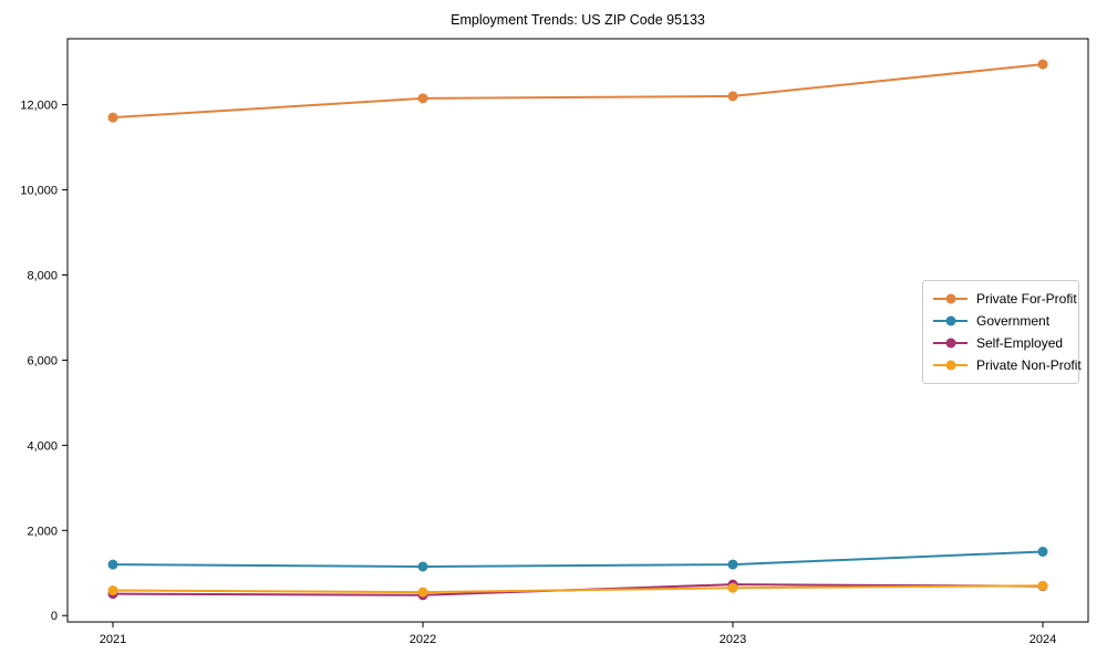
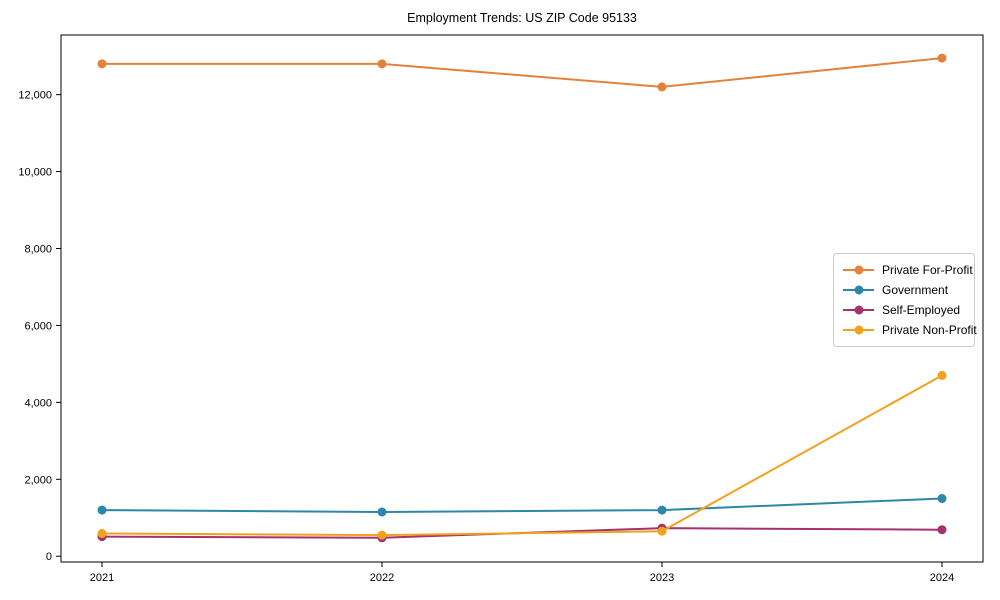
Private For-Profit/2021: 11700 -> 12800
Private For-Profit/2022: 12200 -> 12800
Private Non-Profit/2024: 700 -> 4700
